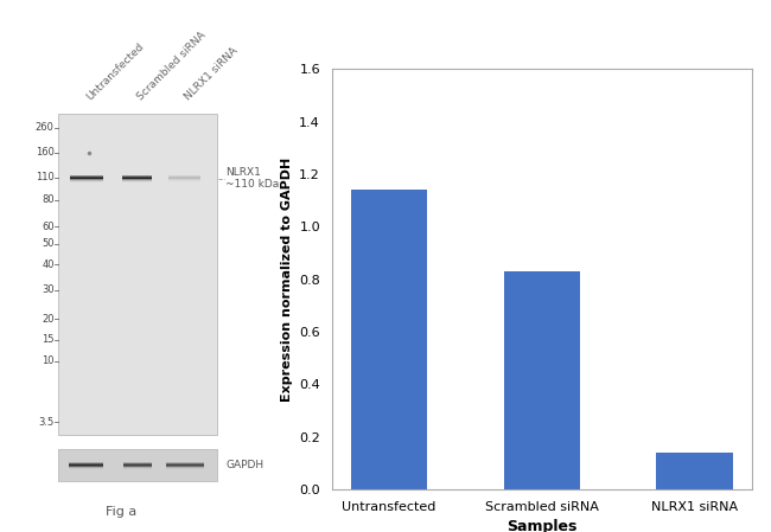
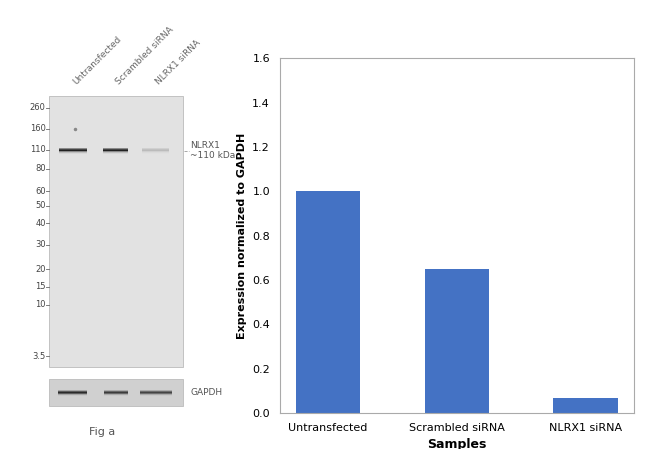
Untransfected: 1.14 -> 1.00
Scrambled siRNA: 0.83 -> 0.65
NLRX1 siRNA: 0.14 -> 0.07
